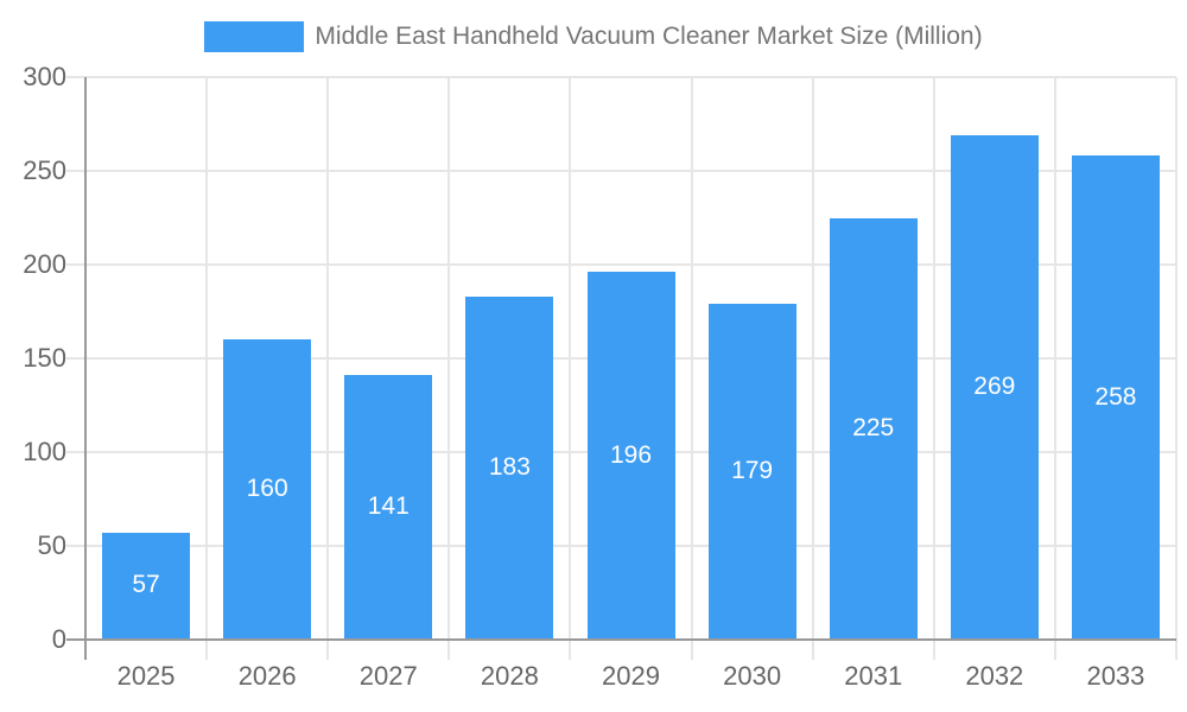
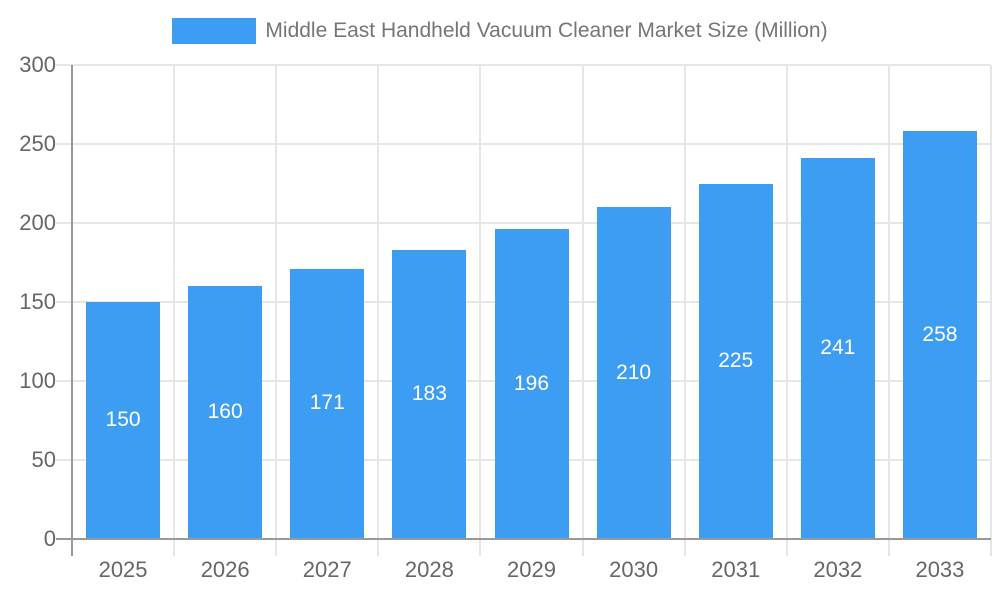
2025: 57 -> 150
2027: 141 -> 171
2030: 179 -> 210
2032: 269 -> 241
